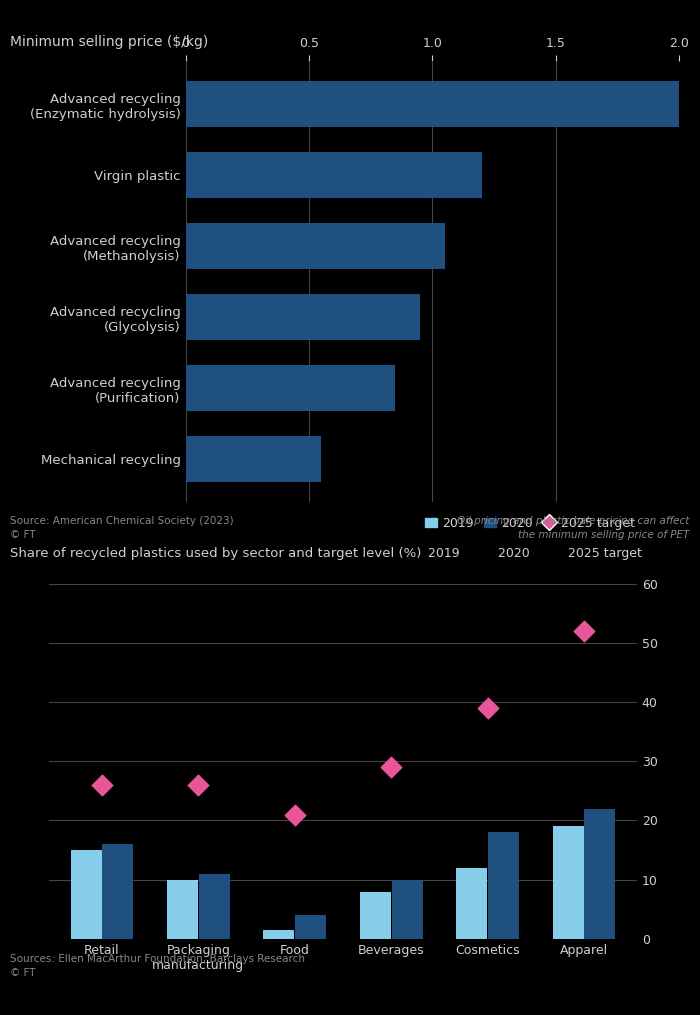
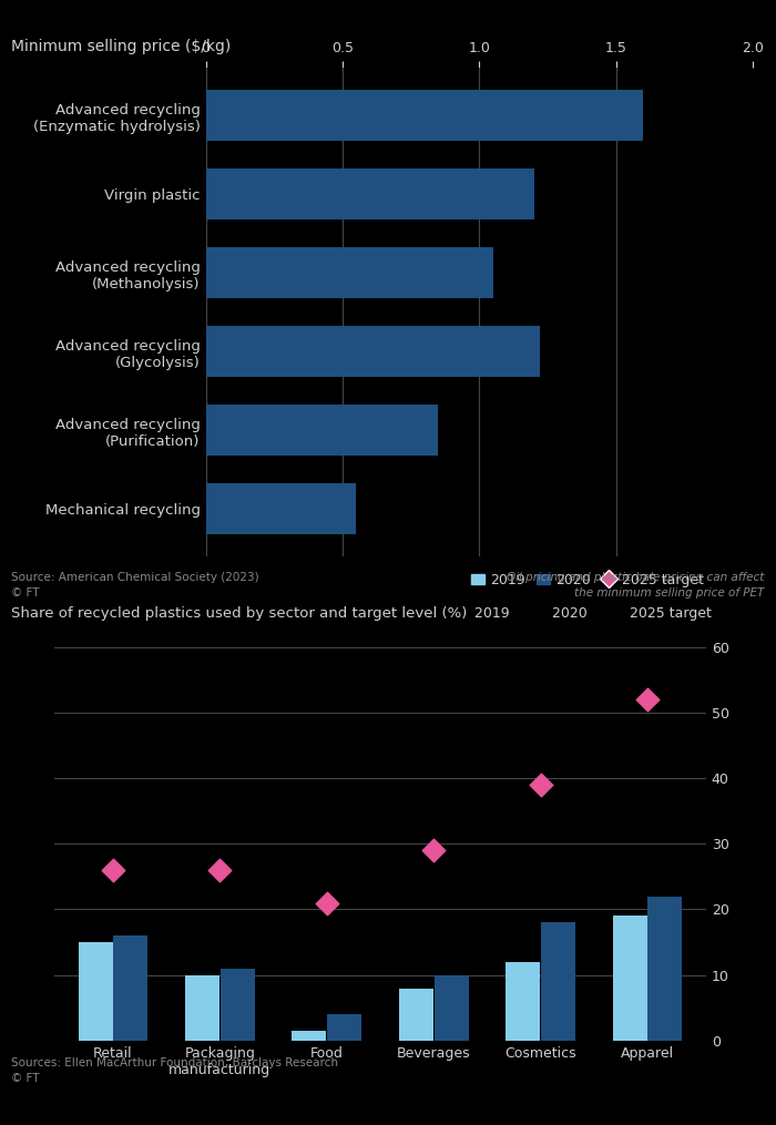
Advanced recycling (Enzymatic hydrolysis): 2.00 -> 1.60
Advanced recycling (Glycolysis): 0.95 -> 1.22
